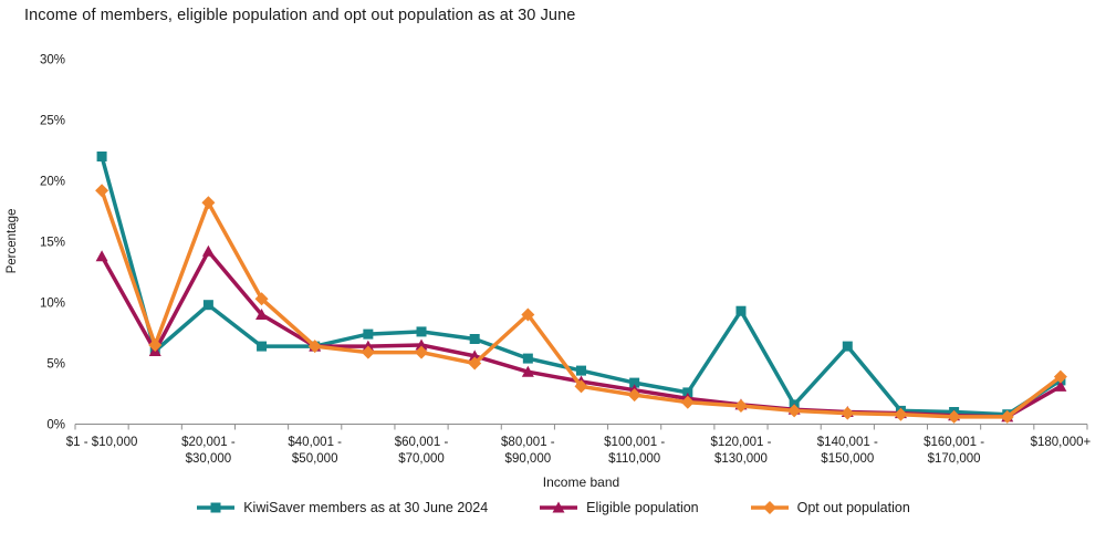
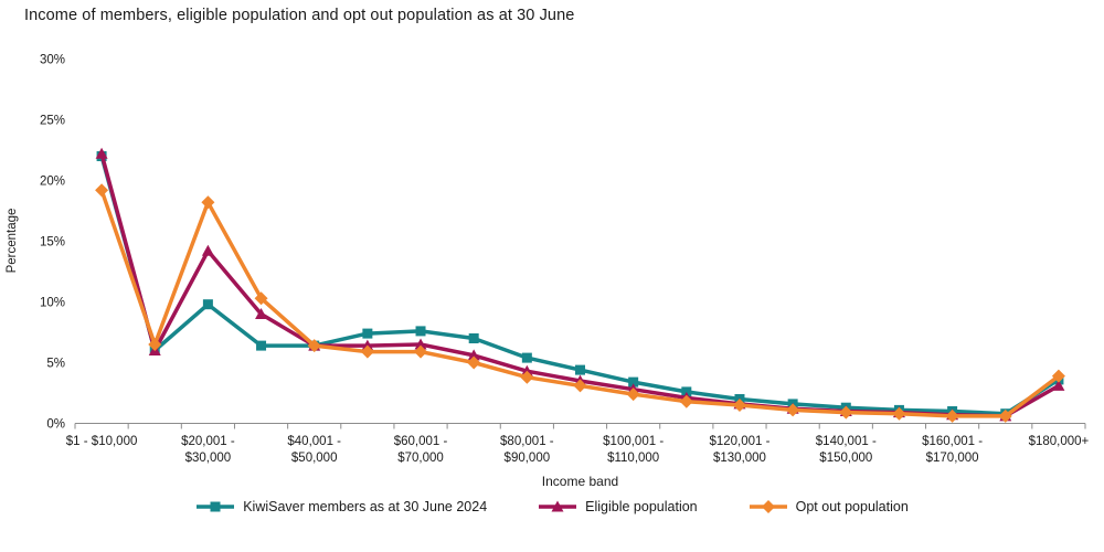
Eligible population/$1 - $10,000: 13.8% -> 22.2%
Opt out population/$80,001 - $90,000: 9.0% -> 3.8%
KiwiSaver members as at 30 June 2024/$120,001 - $130,000: 9.3% -> 2.0%
KiwiSaver members as at 30 June 2024/$140,001 - $150,000: 6.4% -> 1.3%
